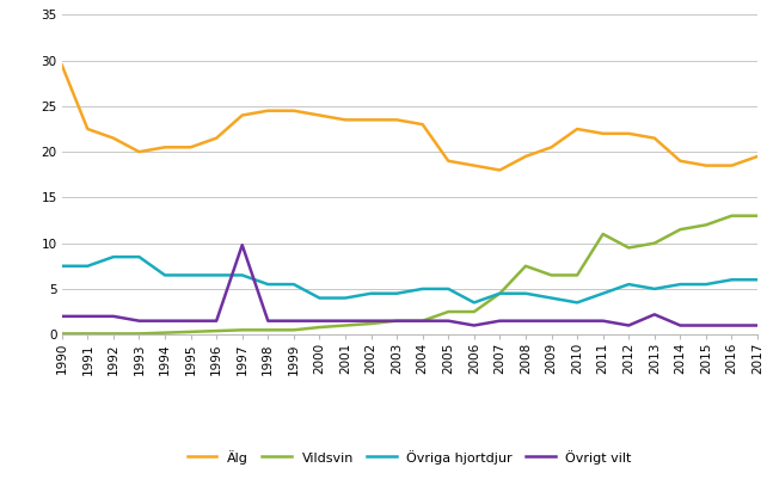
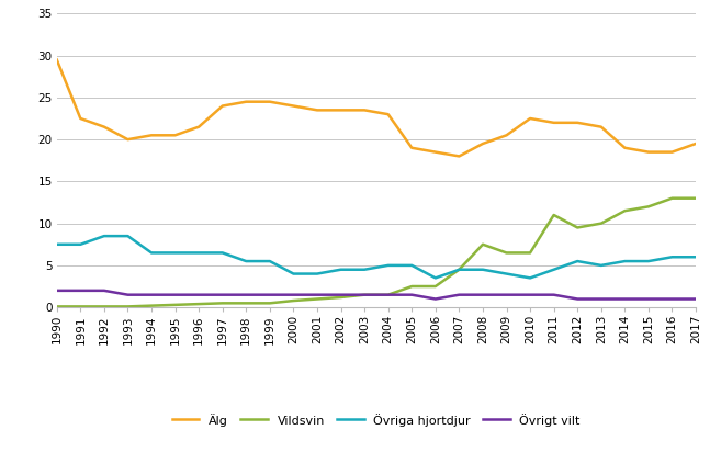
Övrigt vilt/1997: 9.8 -> 1.5
Övrigt vilt/2013: 2.2 -> 1.0
